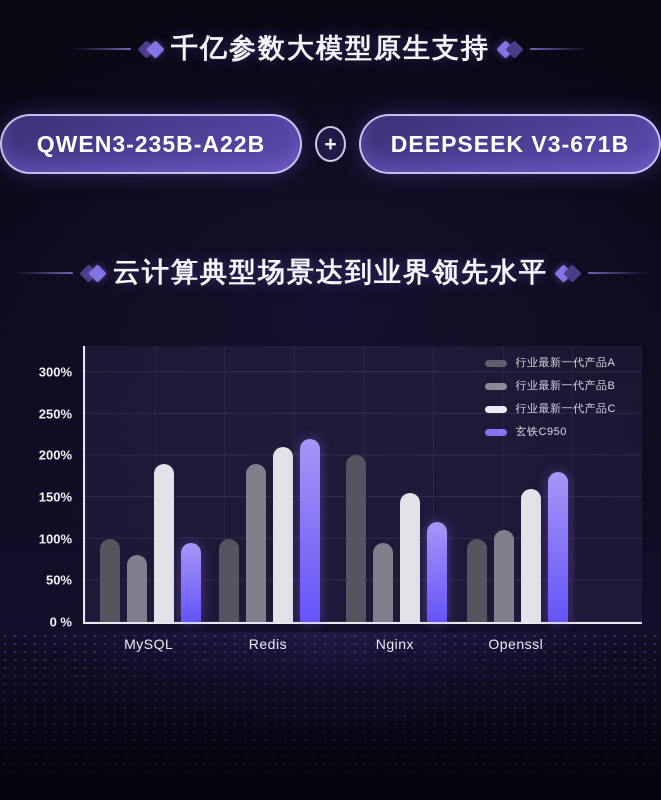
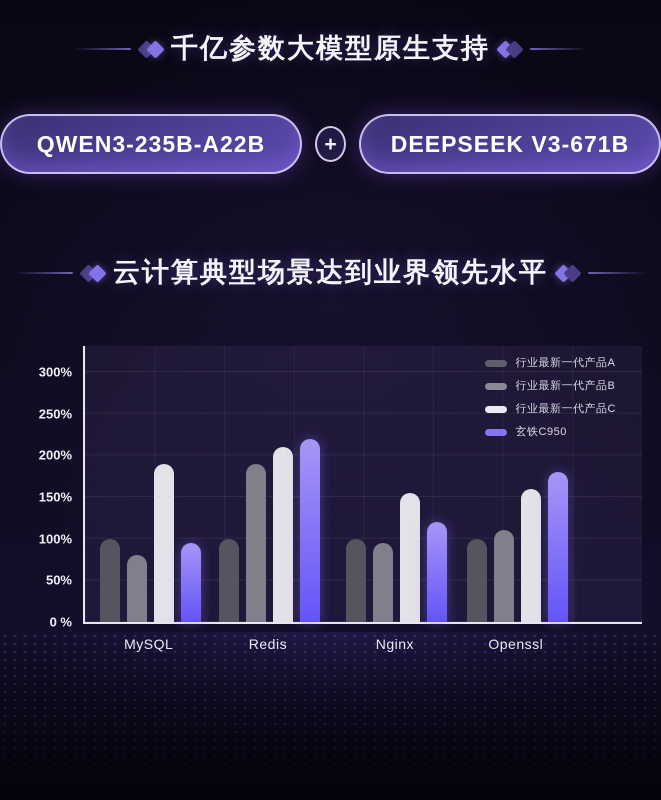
行业最新一代产品A/Nginx: 200% -> 100%
